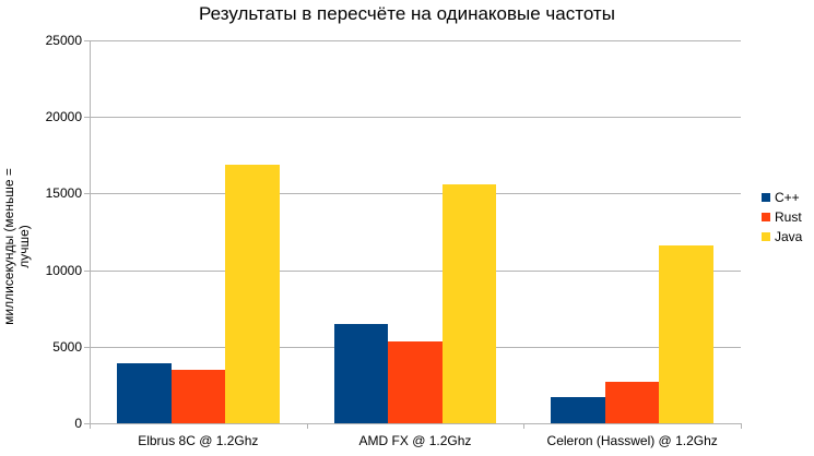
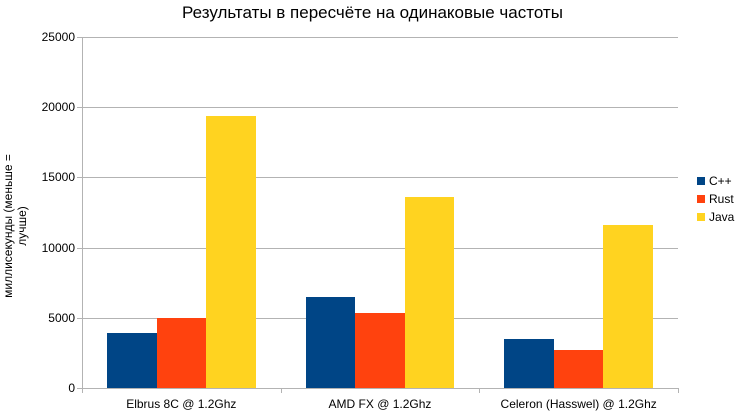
Rust/Elbrus 8C @ 1.2Ghz: 3500 -> 5000
Java/Elbrus 8C @ 1.2Ghz: 16900 -> 19400
Java/AMD FX @ 1.2Ghz: 15600 -> 13600
C++/Celeron (Hasswel) @ 1.2Ghz: 1700 -> 3500
